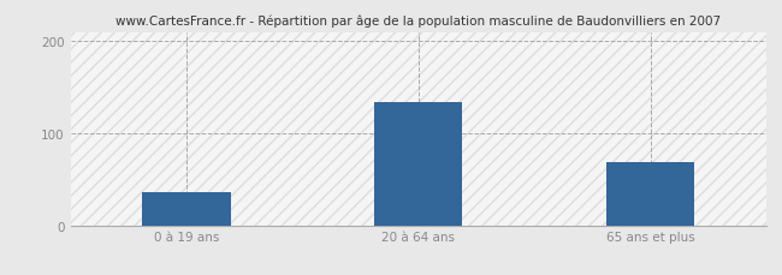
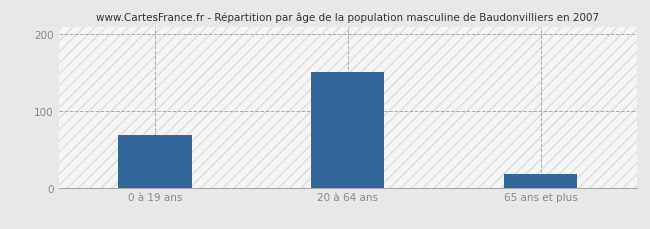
0 à 19 ans: 36 -> 68
20 à 64 ans: 134 -> 151
65 ans et plus: 68 -> 18
